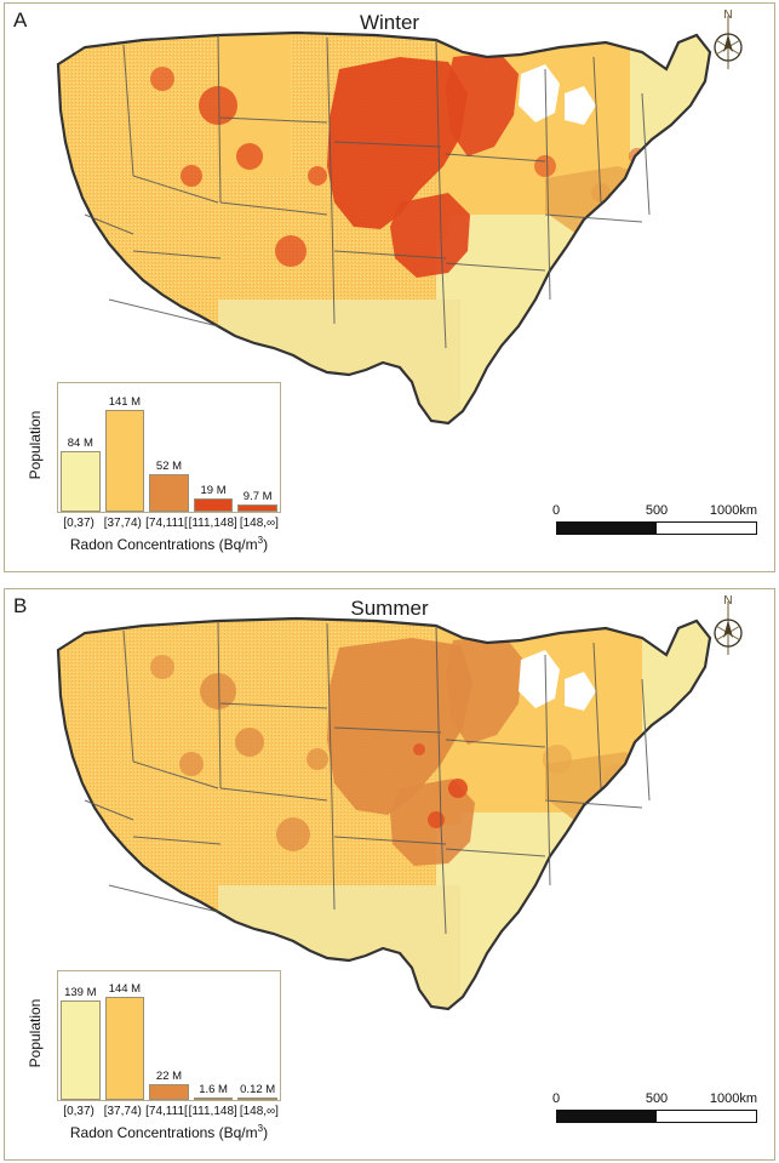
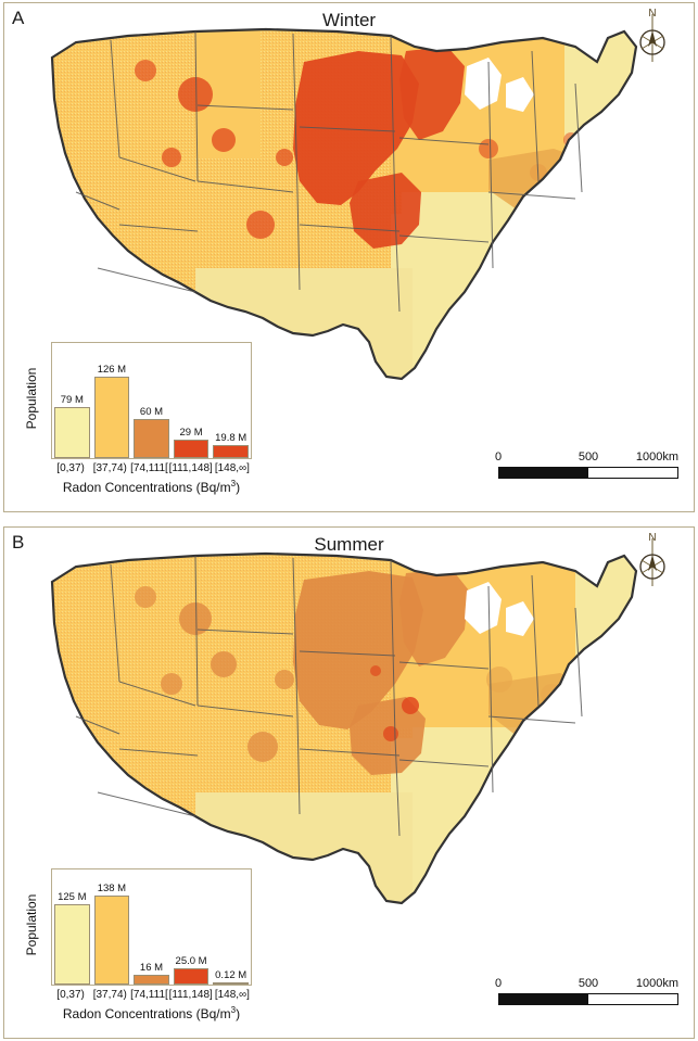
Winter/[0,37): 84 -> 79
Winter/[37,74): 141 -> 126
Winter/[74,111[: 52 -> 60
Winter/[111,148]: 19 -> 29
Winter/[148,∞]: 9.7 -> 19.8
Summer/[0,37): 139 -> 125
Summer/[37,74): 144 -> 138
Summer/[74,111[: 22 -> 16
Summer/[111,148]: 1.6 -> 25.0
